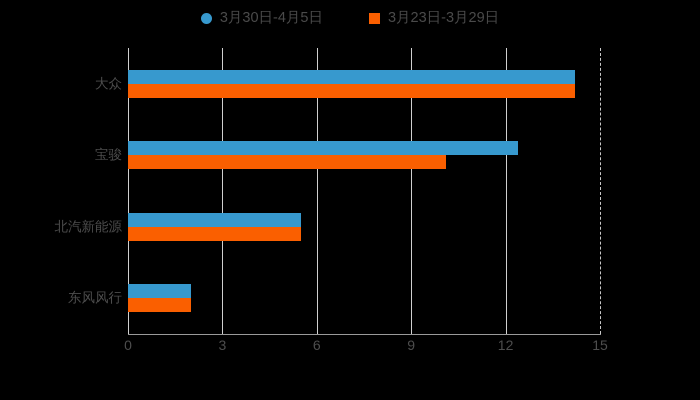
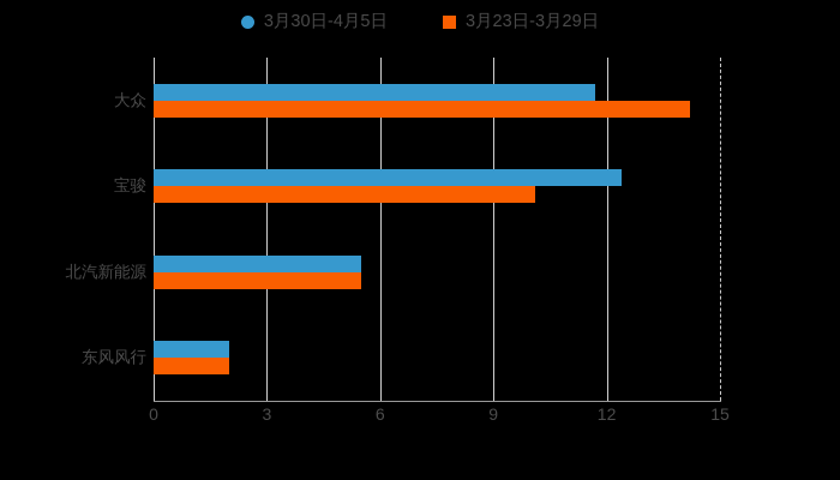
3月30日-4月5日/大众: 14.2 -> 11.7
